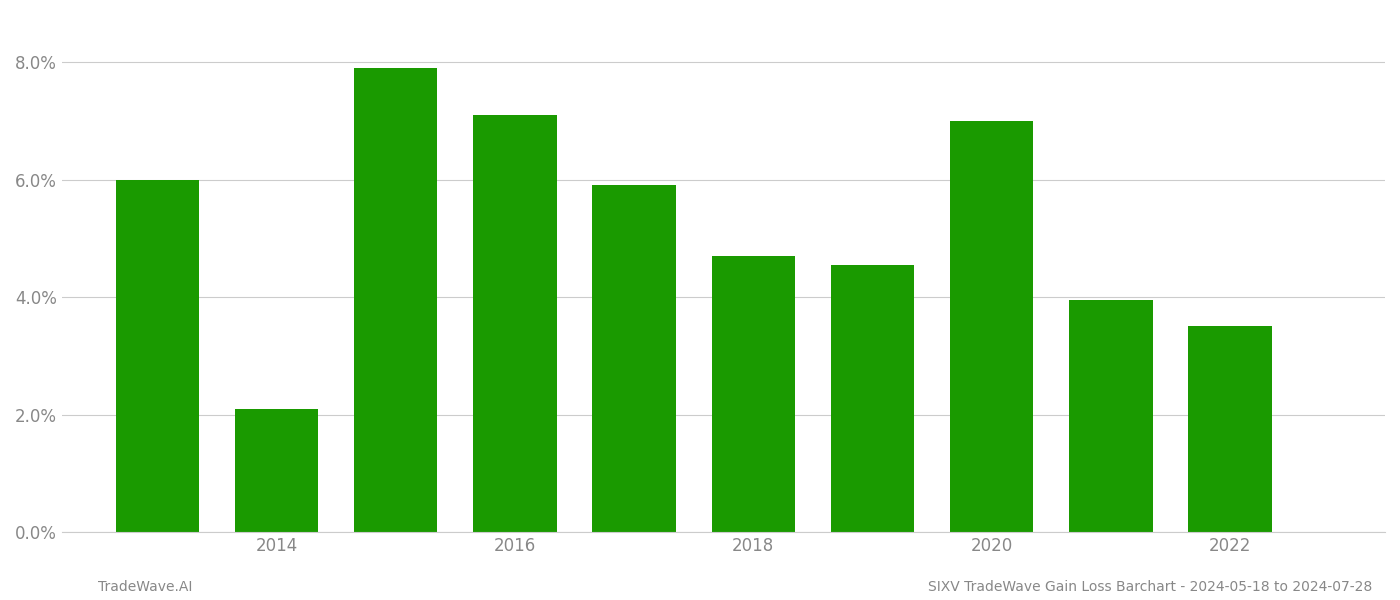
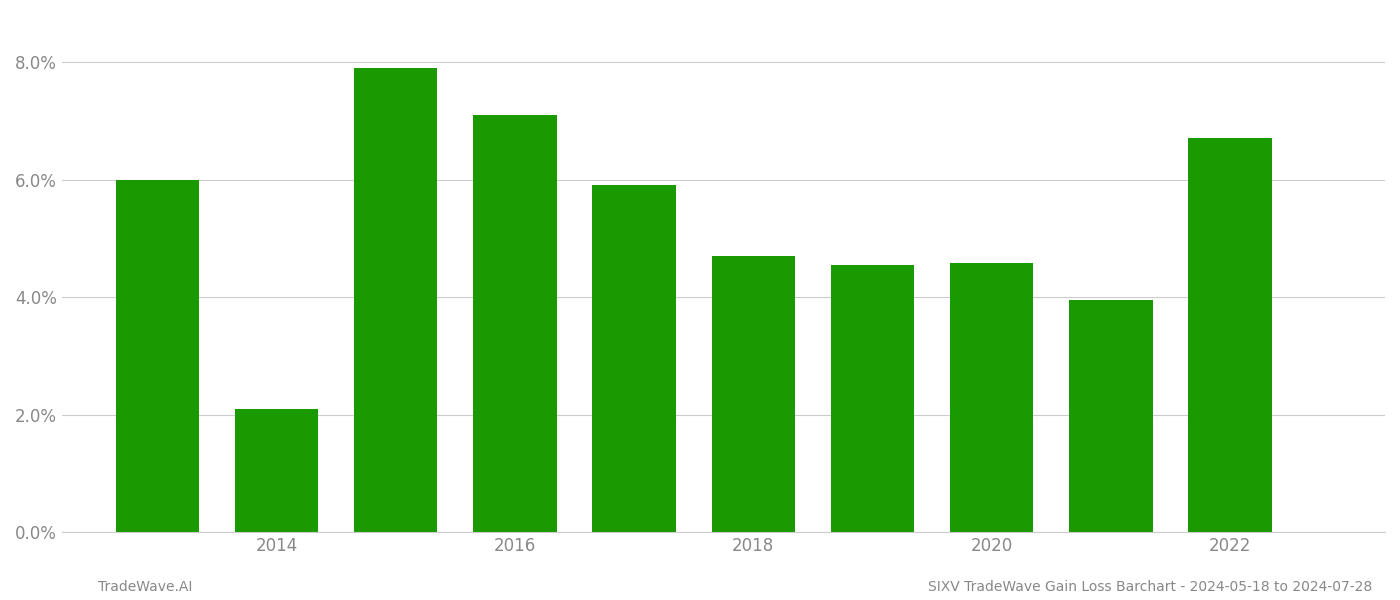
2020: 7.00% -> 4.58%
2022: 3.50% -> 6.70%
